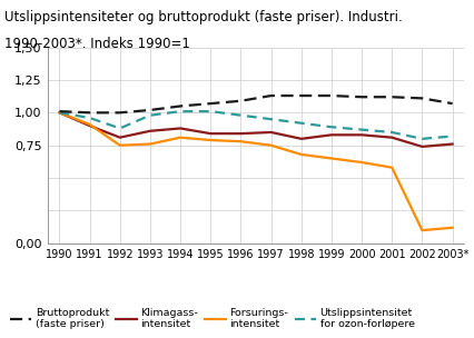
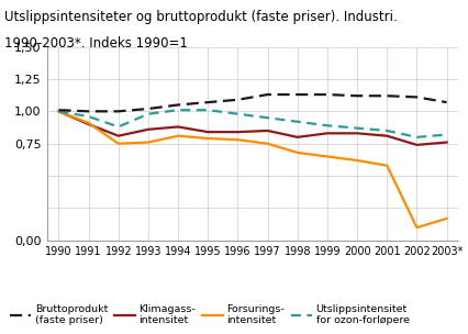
Forsurings- intensitet/2003*: 0,12 -> 0,17
